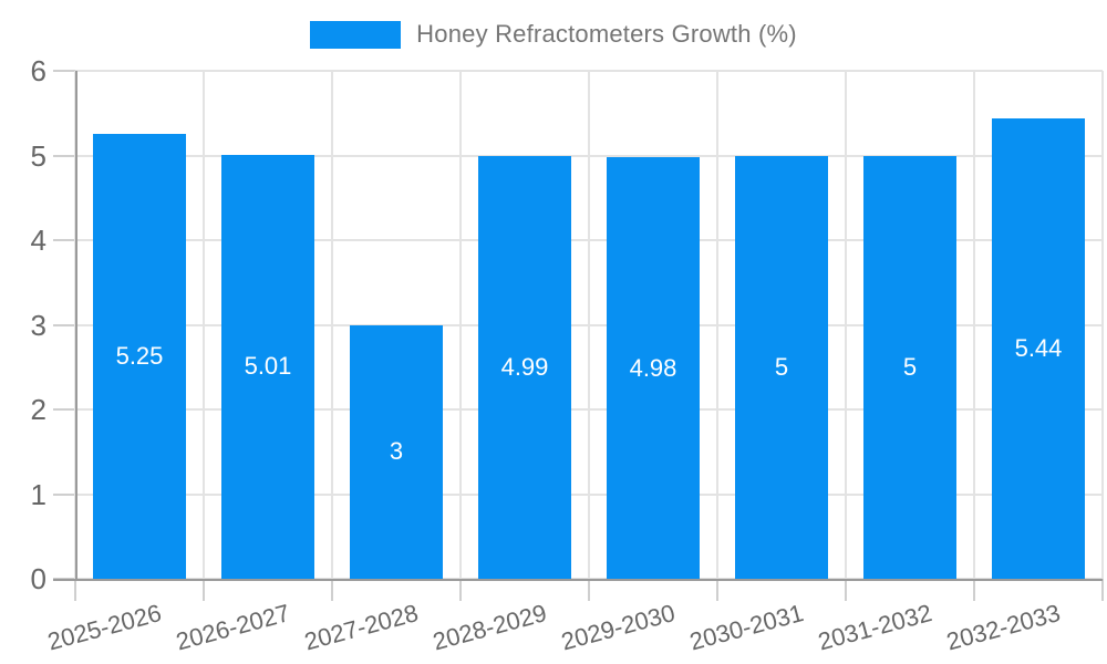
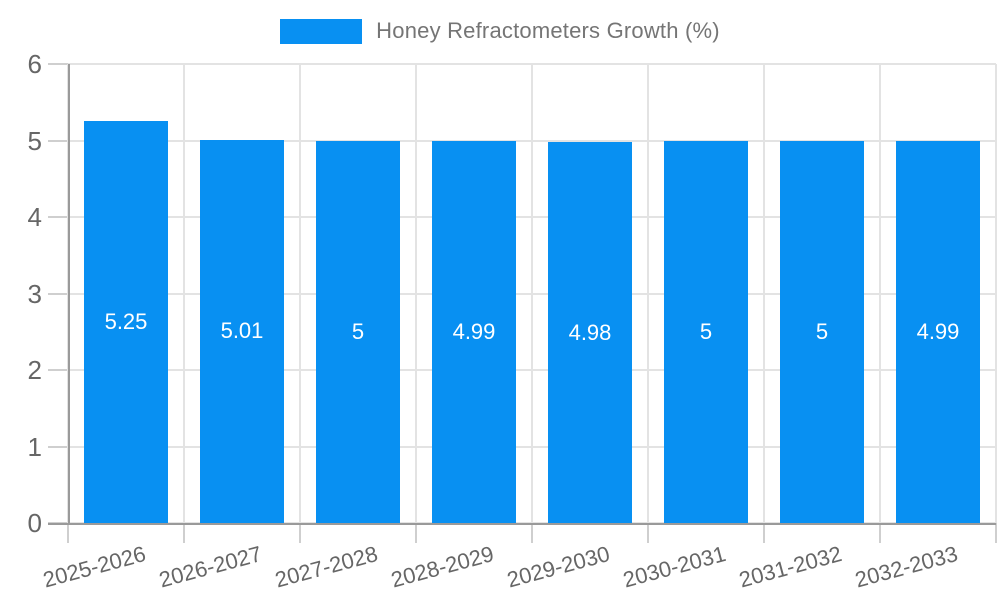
2027-2028: 3 -> 5
2032-2033: 5.44 -> 4.99
